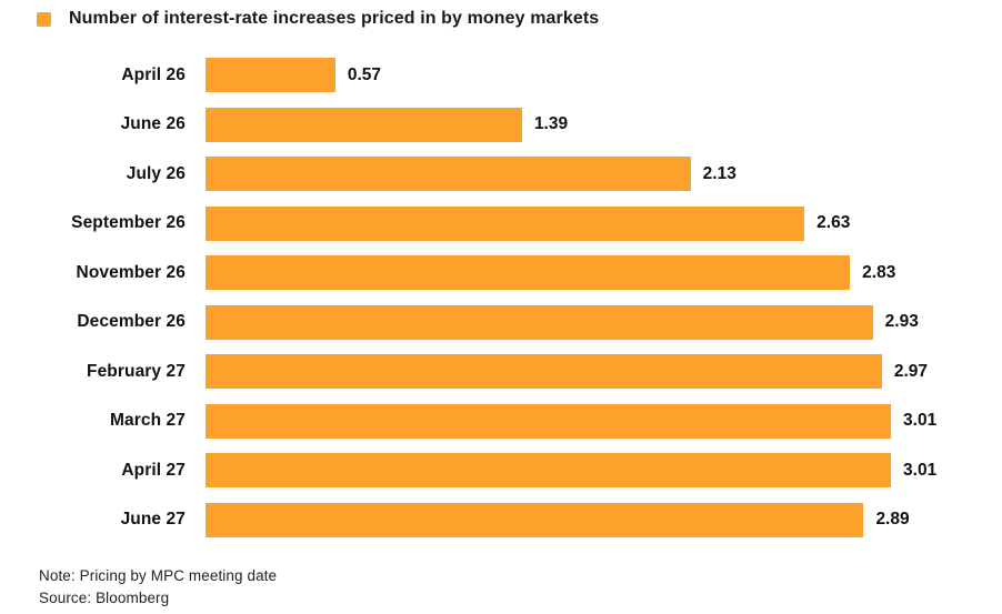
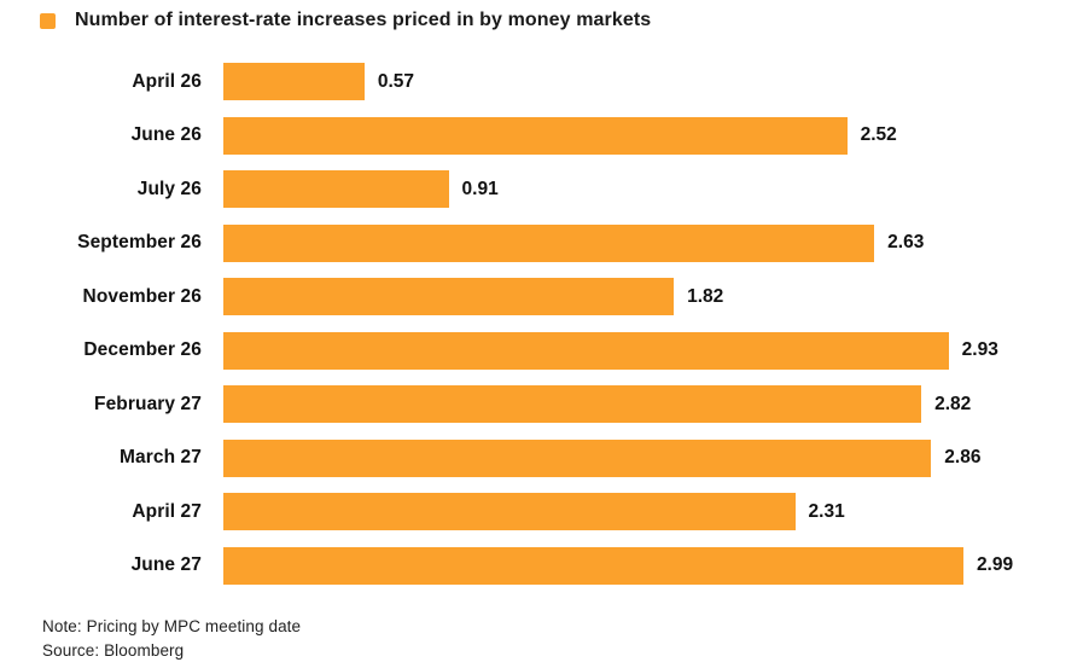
June 26: 1.39 -> 2.52
July 26: 2.13 -> 0.91
November 26: 2.83 -> 1.82
February 27: 2.97 -> 2.82
March 27: 3.01 -> 2.86
April 27: 3.01 -> 2.31
June 27: 2.89 -> 2.99
